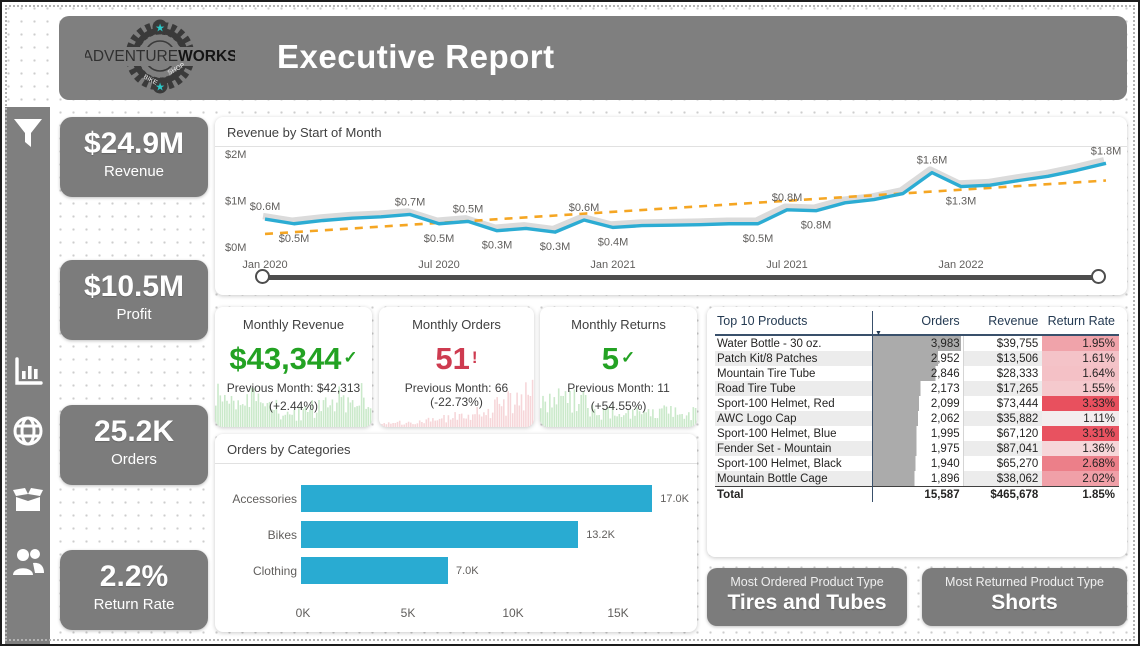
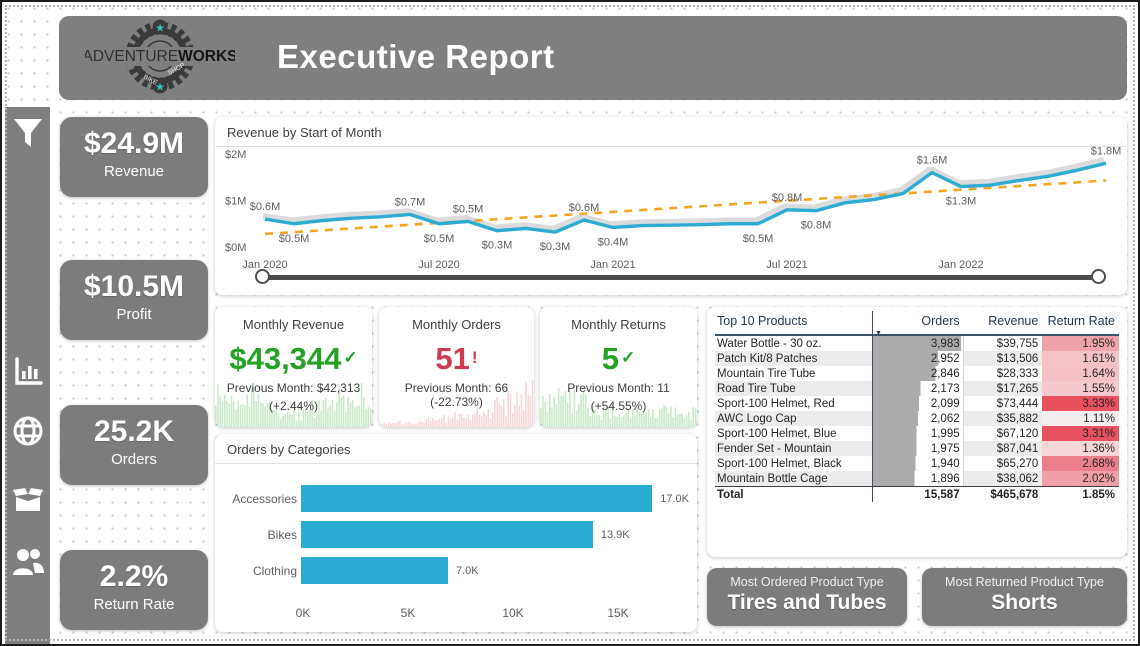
Orders by Categories/Bikes: 13.2K -> 13.9K
